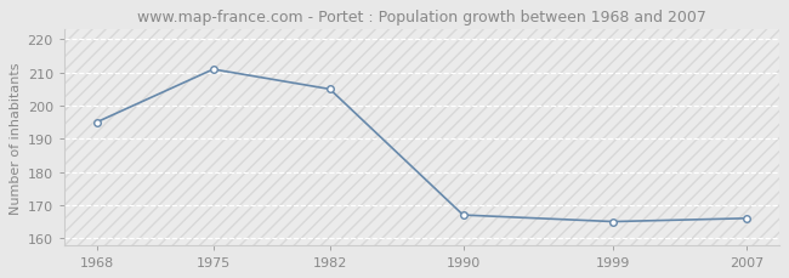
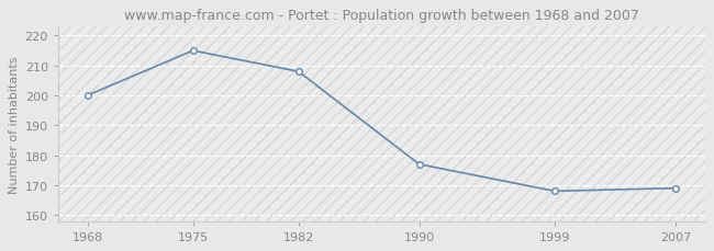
1968: 195 -> 200
1975: 211 -> 215
1982: 205 -> 208
1990: 167 -> 177
1999: 165 -> 168
2007: 166 -> 169
